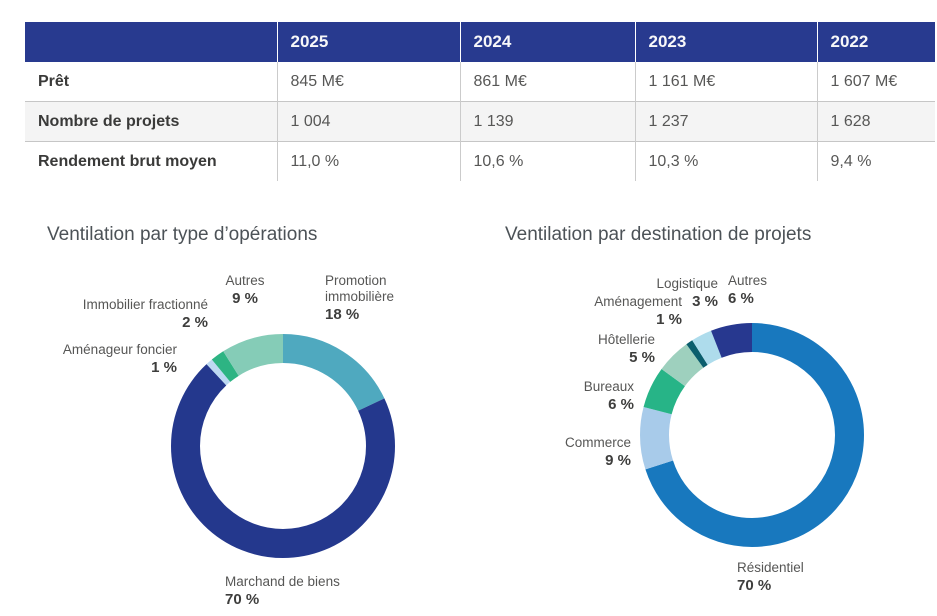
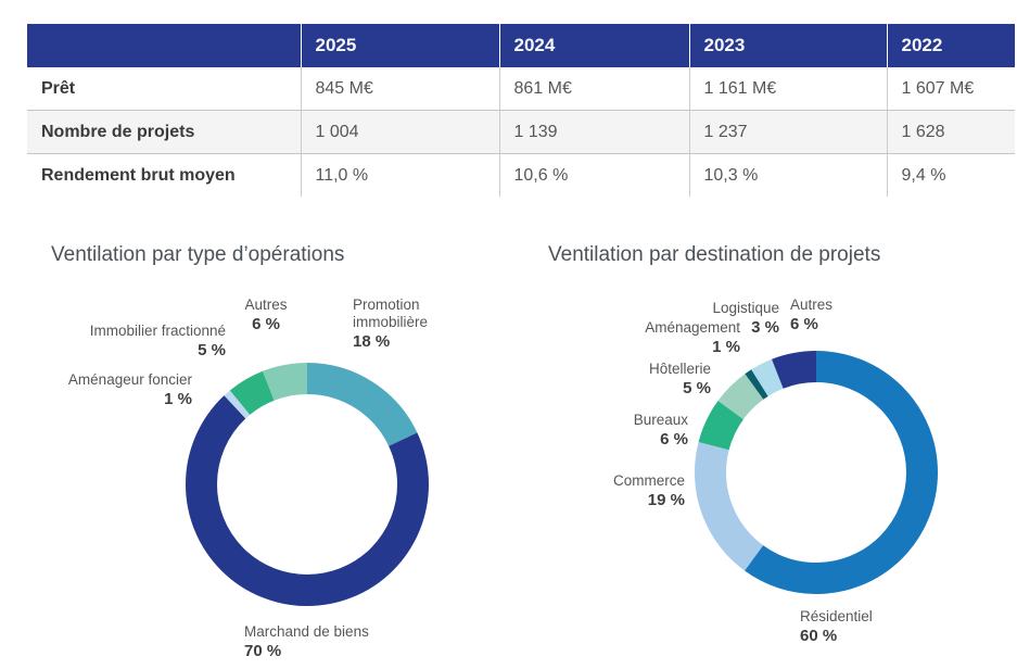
Ventilation par type d’opérations/Immobilier fractionné: 2 -> 5
Ventilation par type d’opérations/Autres: 9 -> 6
Ventilation par destination de projets/Résidentiel: 70 -> 60
Ventilation par destination de projets/Commerce: 9 -> 19
